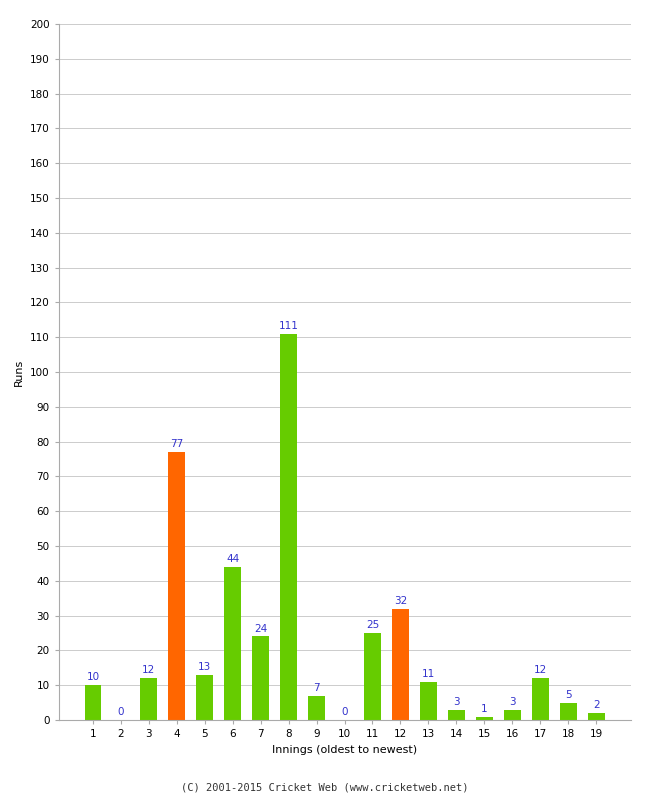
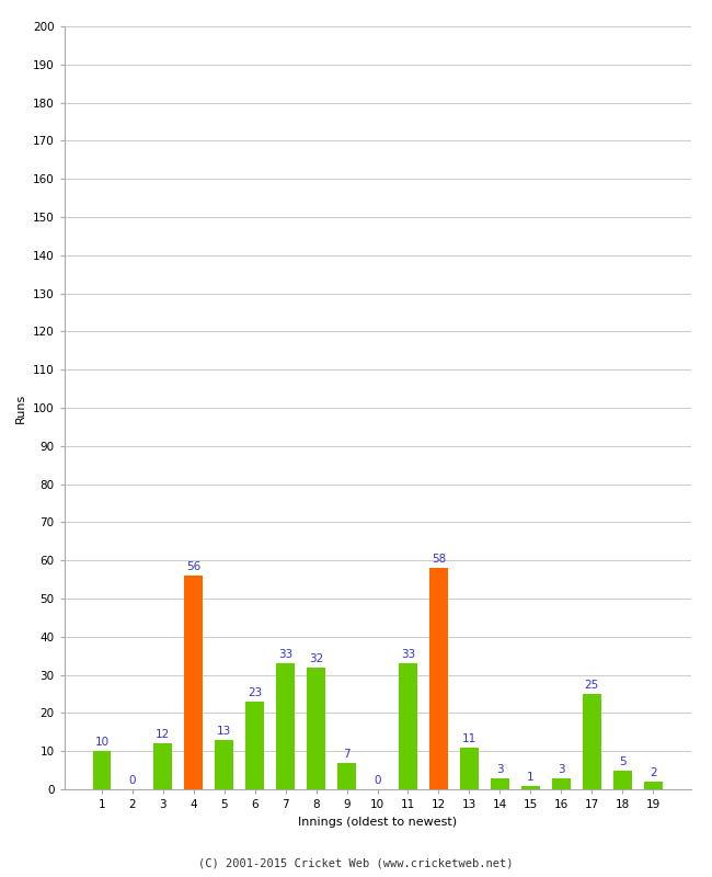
4: 77 -> 56
6: 44 -> 23
7: 24 -> 33
8: 111 -> 32
11: 25 -> 33
12: 32 -> 58
17: 12 -> 25
